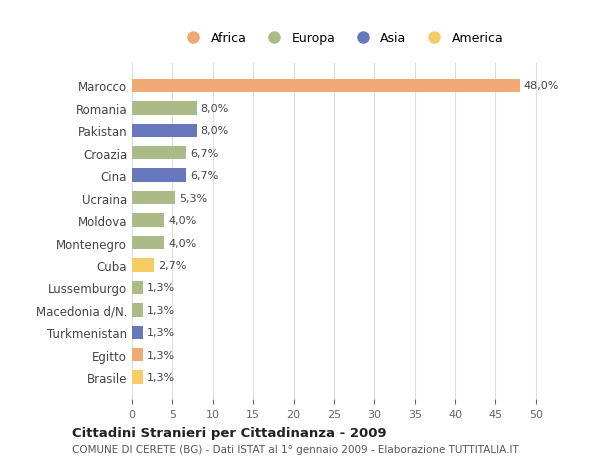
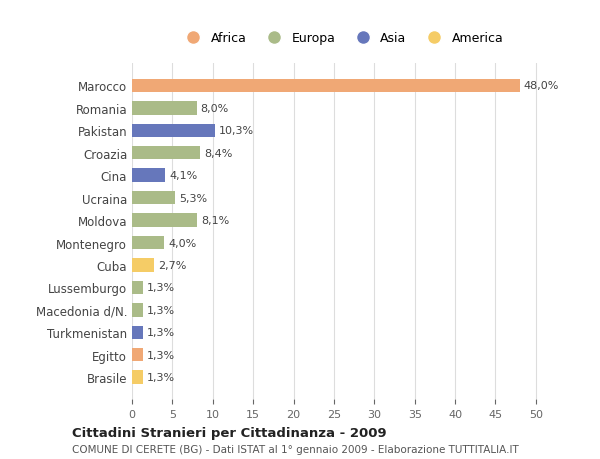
Pakistan: 8,0% -> 10,3%
Croazia: 6,7% -> 8,4%
Cina: 6,7% -> 4,1%
Moldova: 4,0% -> 8,1%
